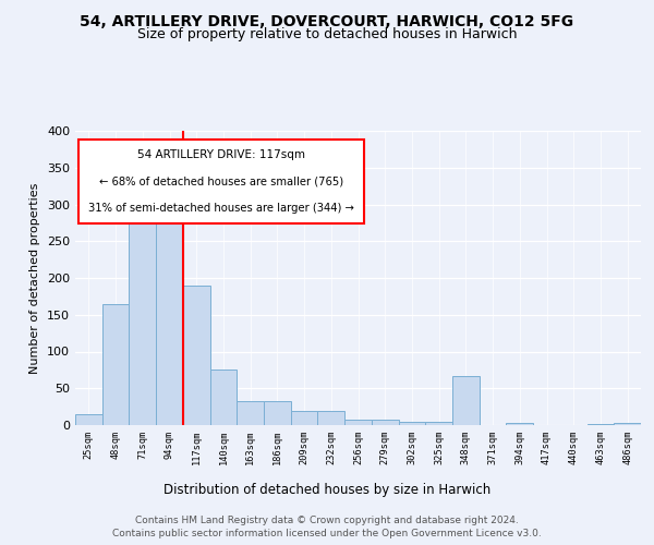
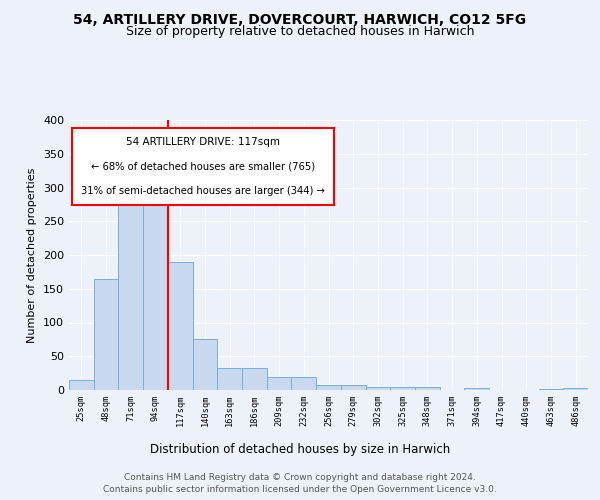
348sqm: 66 -> 5
